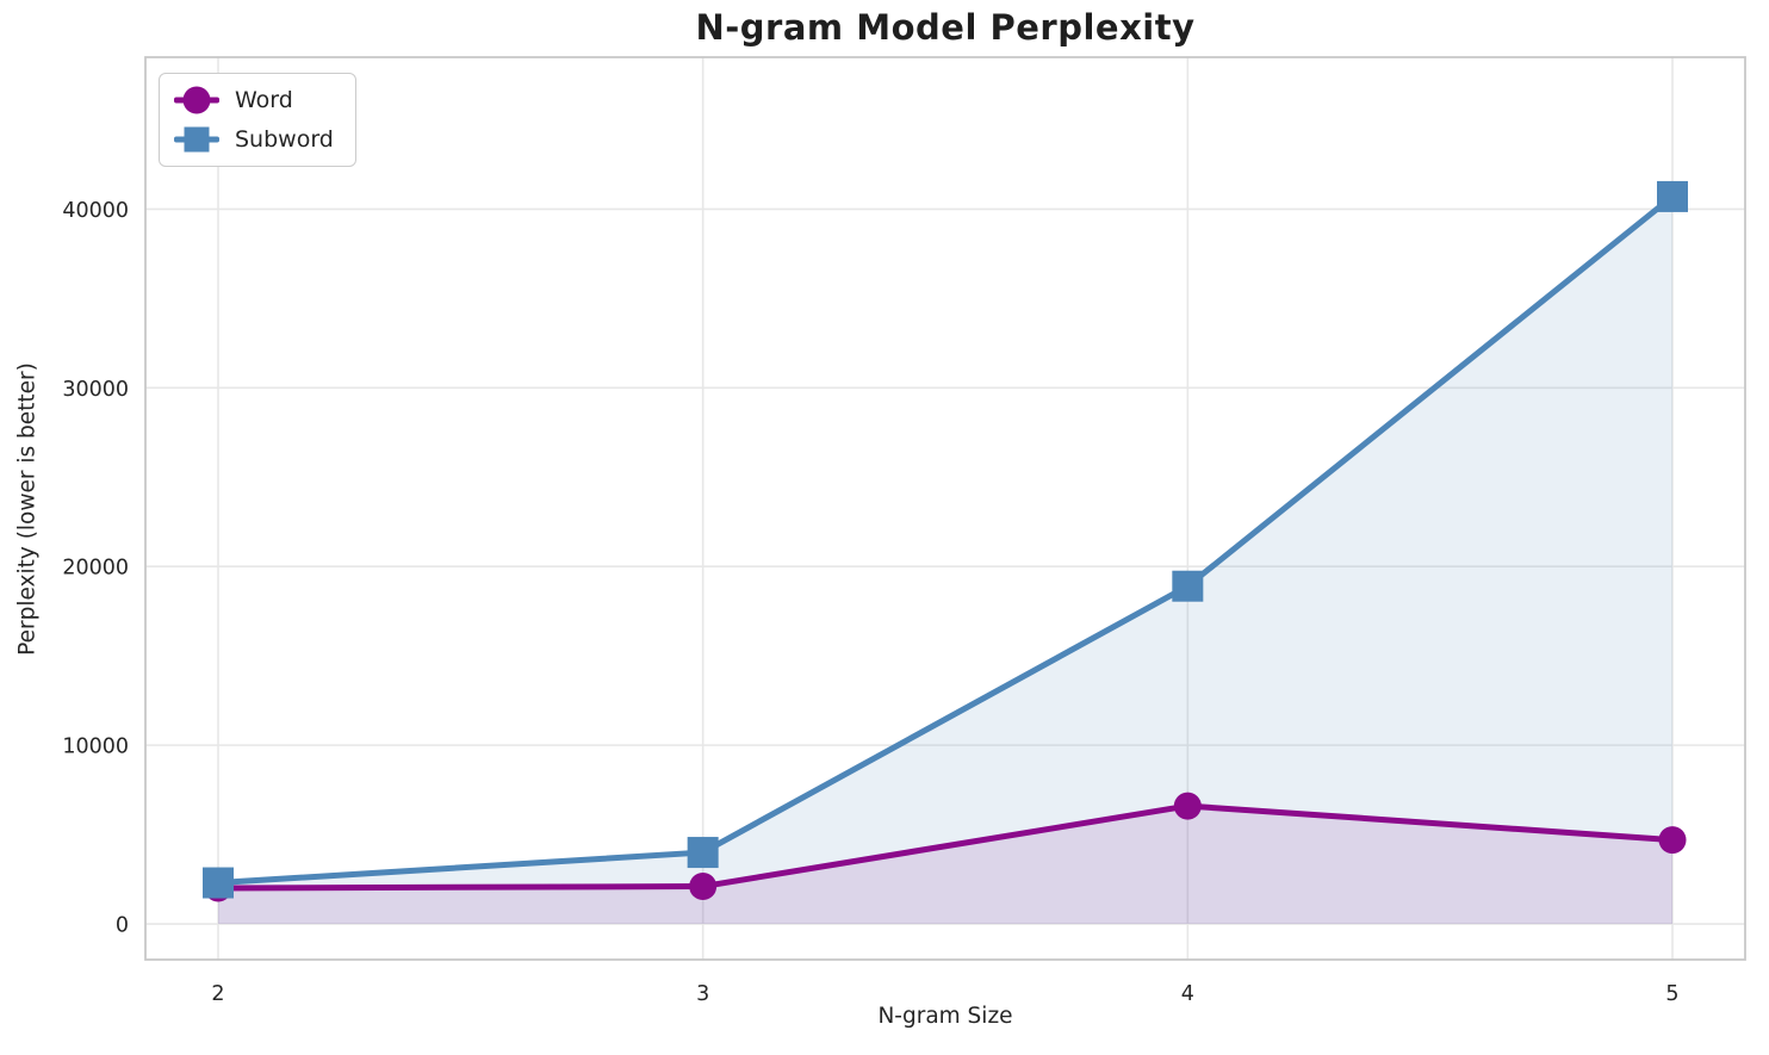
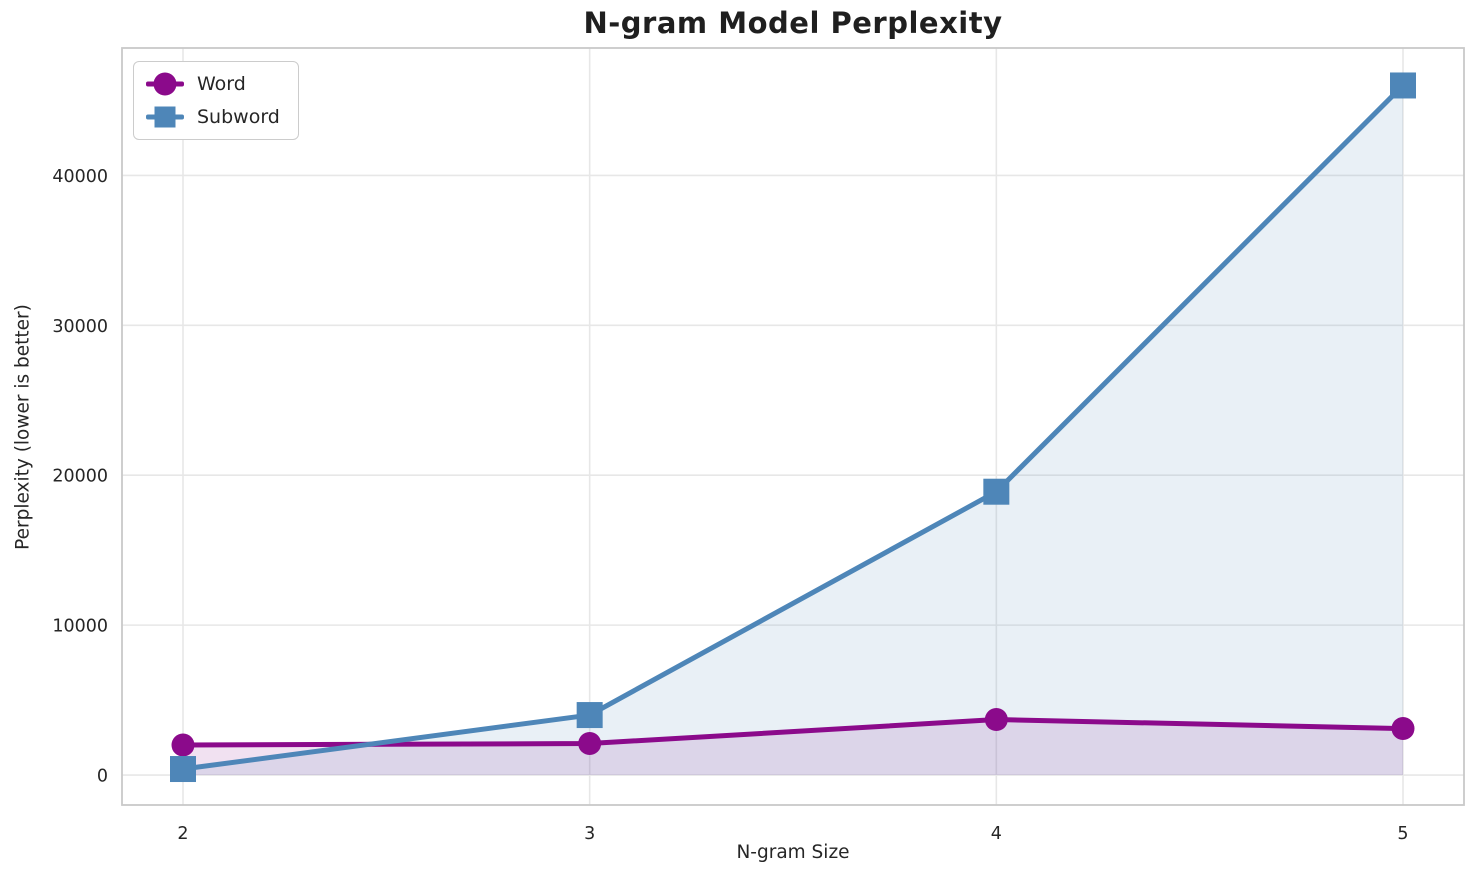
Subword/2: 2300 -> 400
Word/4: 6600 -> 3700
Word/5: 4700 -> 3100
Subword/5: 40700 -> 46000
